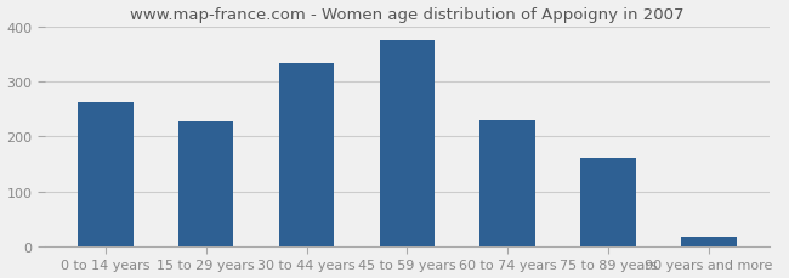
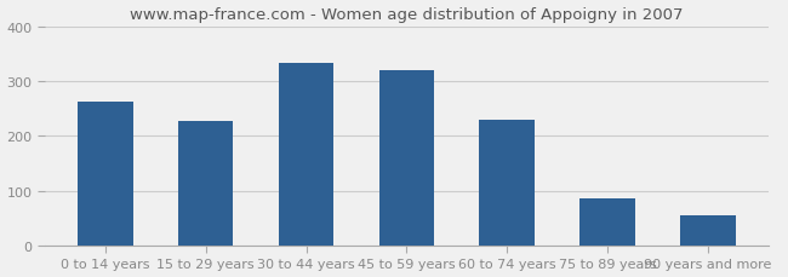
45 to 59 years: 375 -> 320
75 to 89 years: 160 -> 85
90 years and more: 18 -> 55
